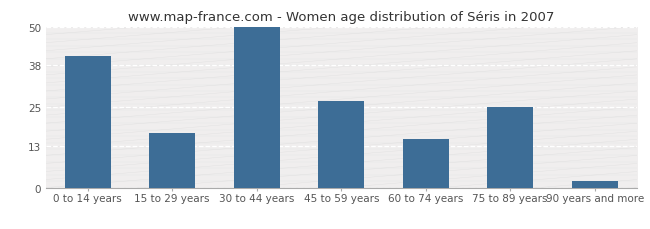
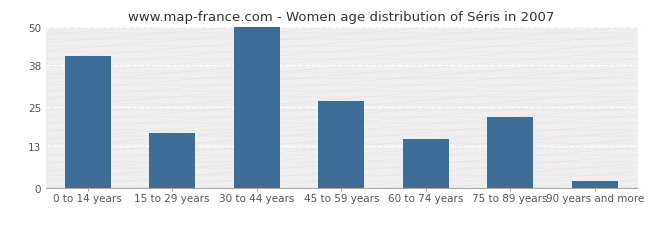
75 to 89 years: 25 -> 22
